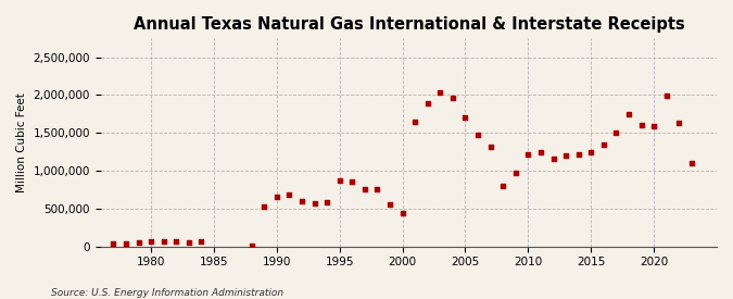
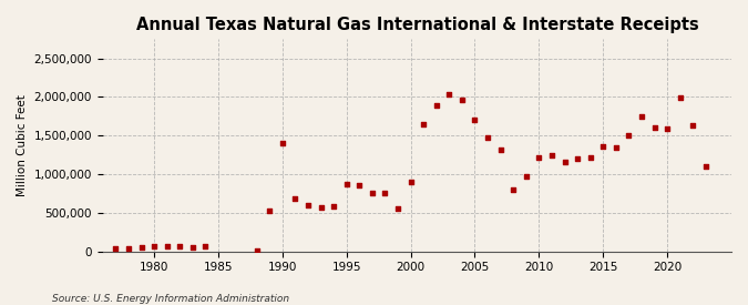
1990: 650,000 -> 1,400,000
2000: 440,000 -> 900,000
2015: 1,250,000 -> 1,360,000
